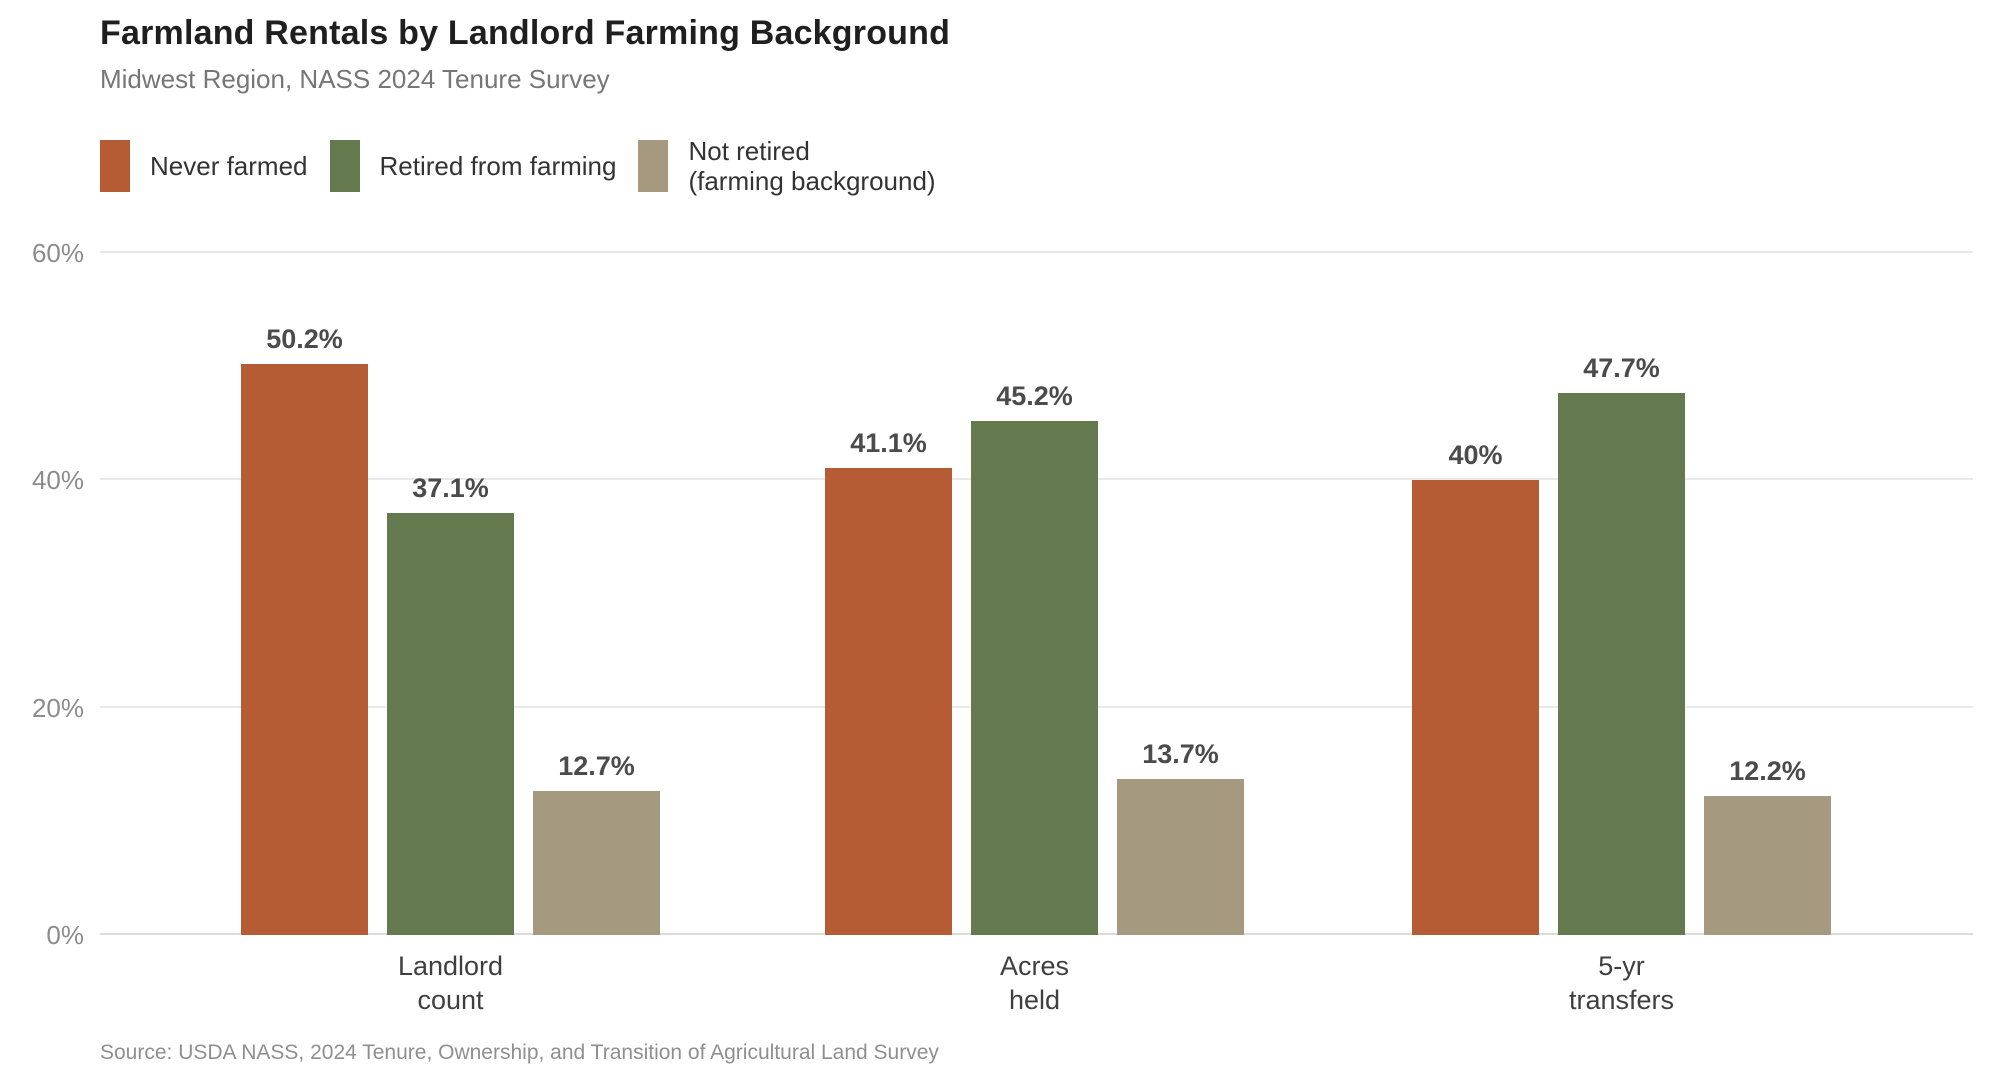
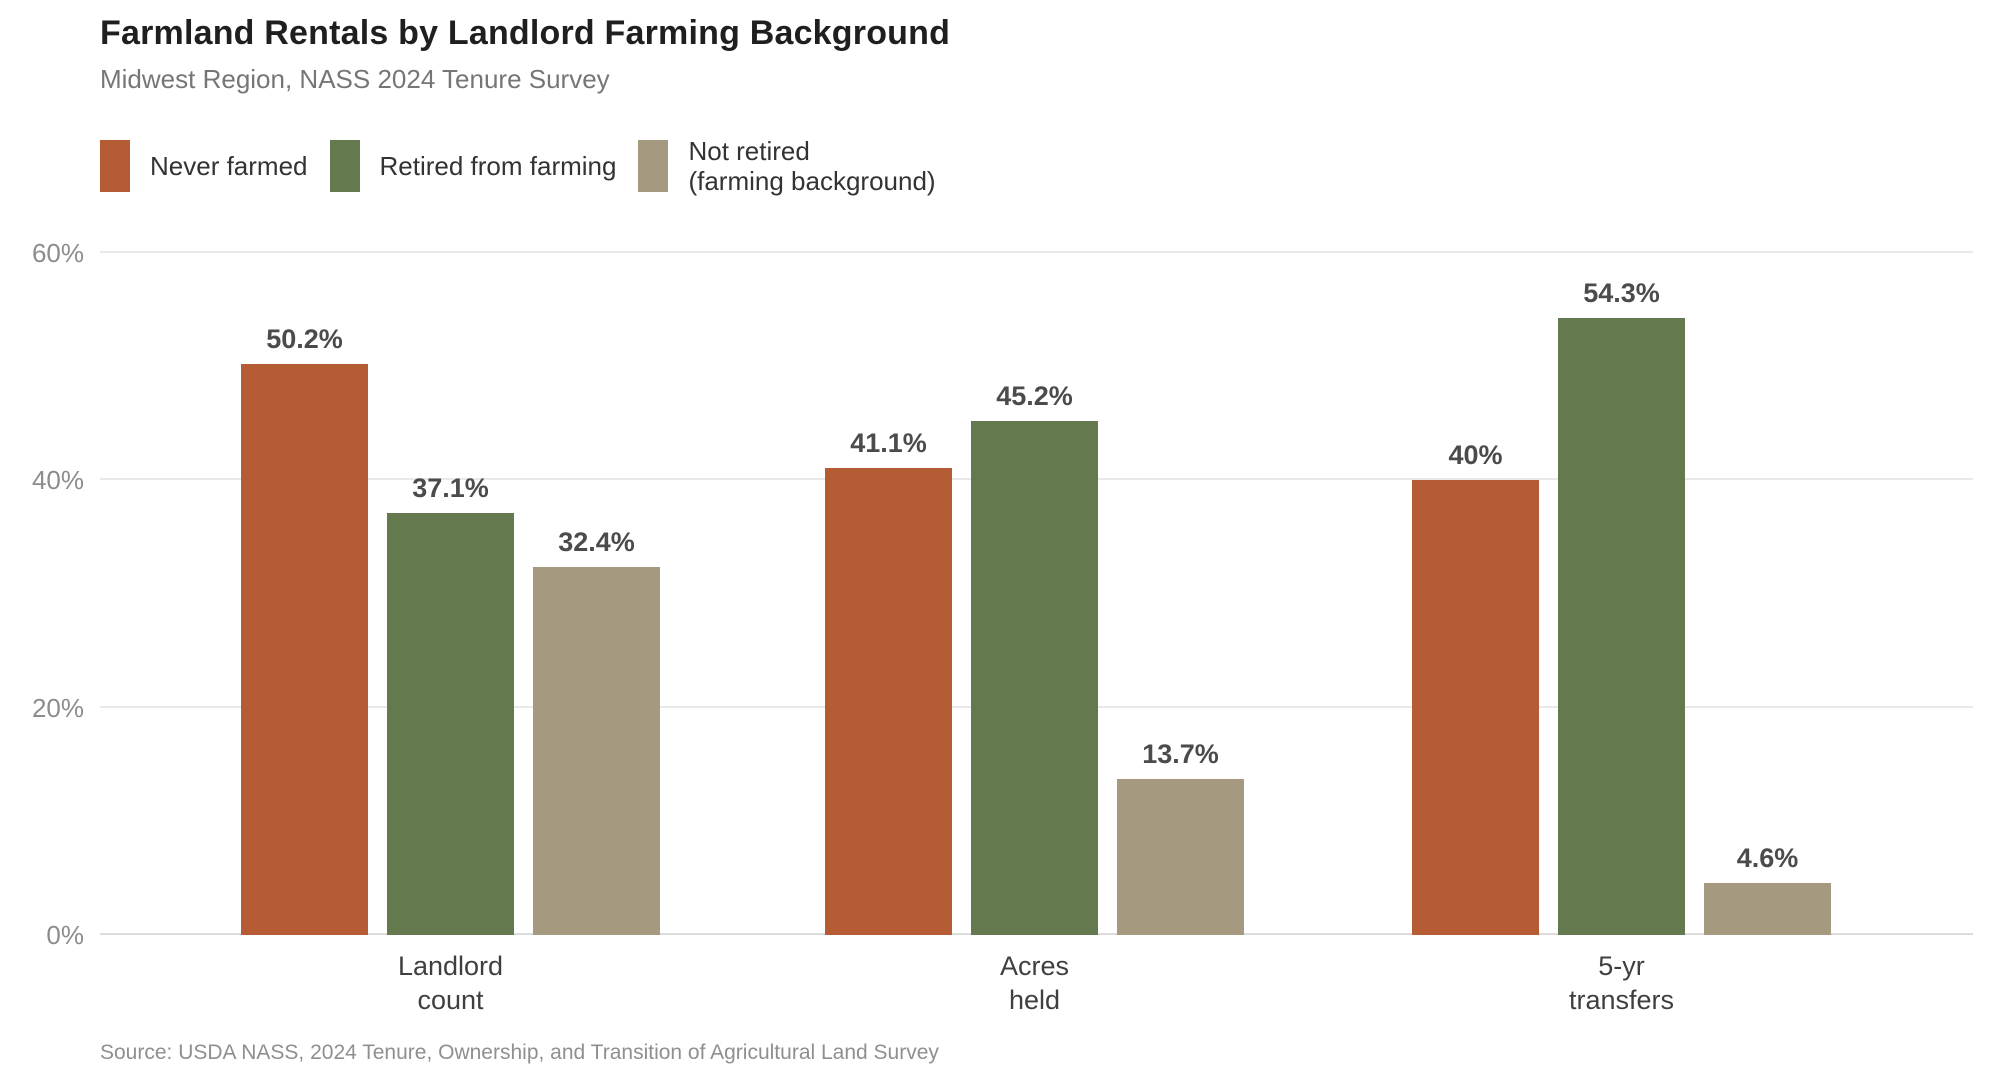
Not retired (farming background)/Landlord count: 12.7% -> 32.4%
Retired from farming/5-yr transfers: 47.7% -> 54.3%
Not retired (farming background)/5-yr transfers: 12.2% -> 4.6%
